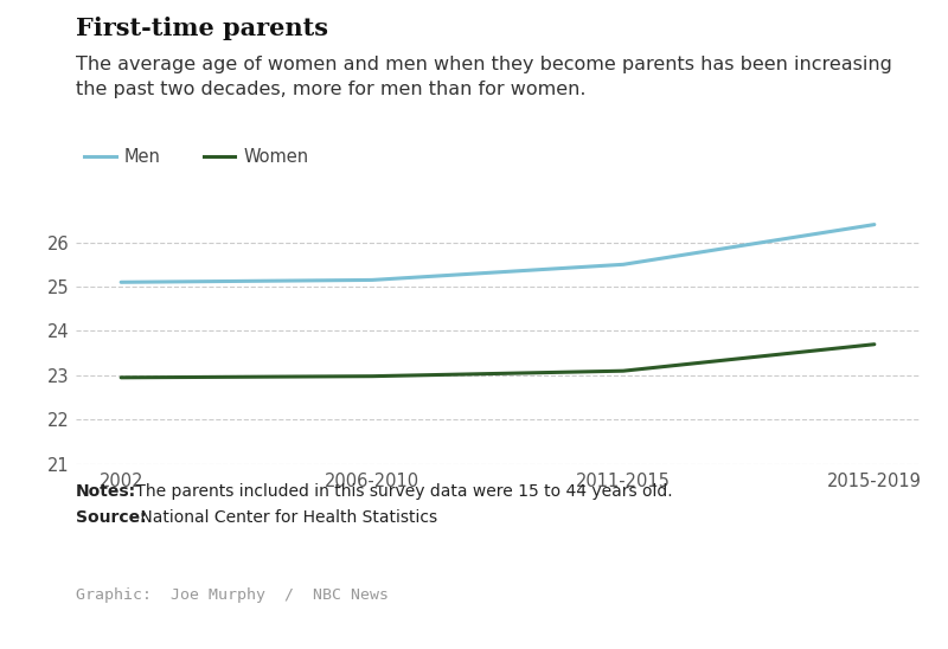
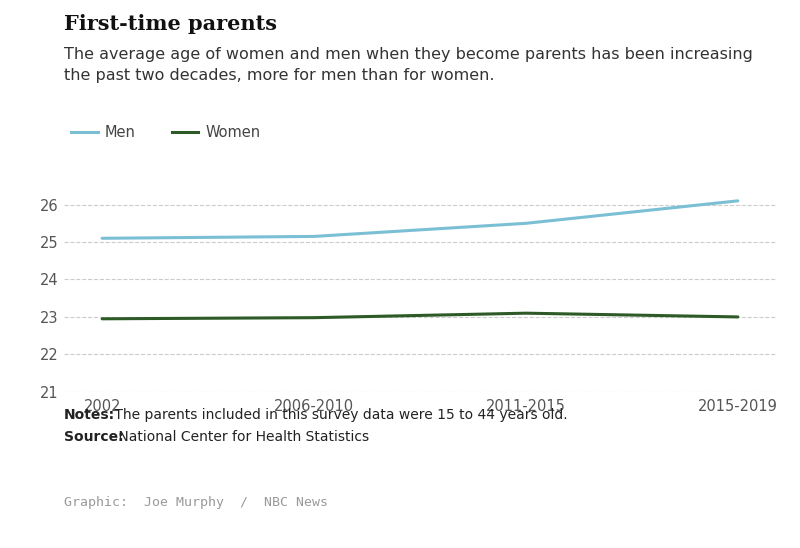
Men/2015-2019: 26.40 -> 26.10
Women/2015-2019: 23.70 -> 23.00
